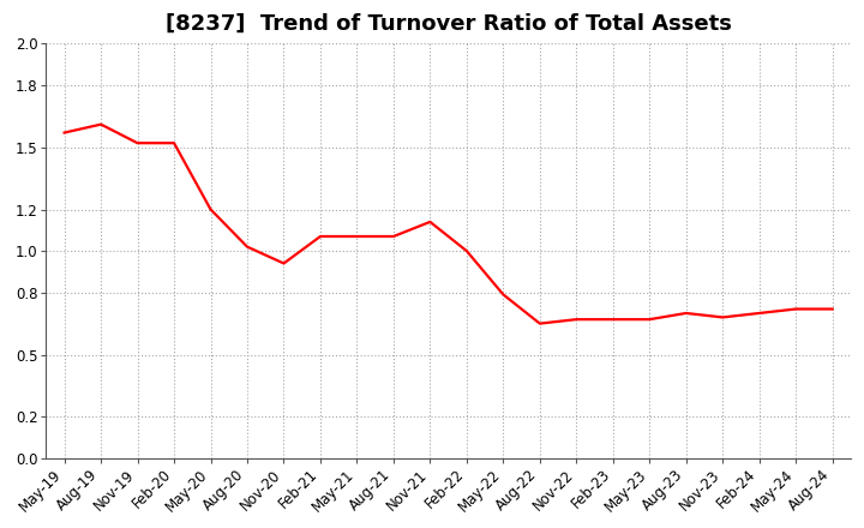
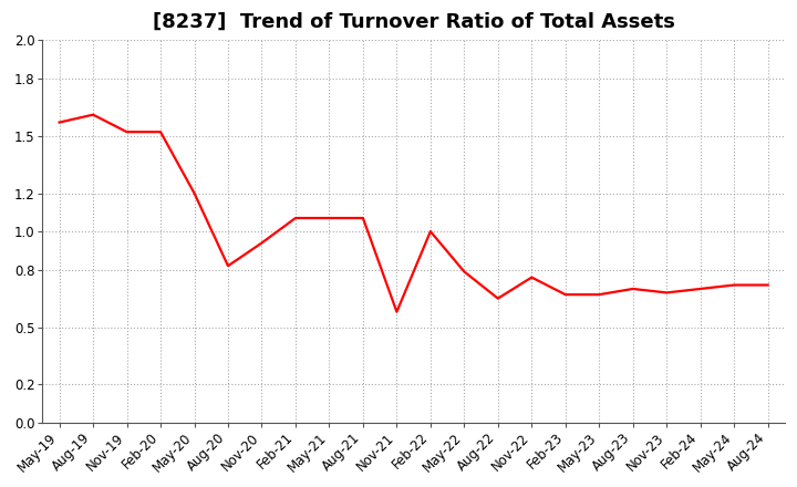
Aug-20: 1.02 -> 0.82
Nov-21: 1.14 -> 0.58
Nov-22: 0.67 -> 0.76
